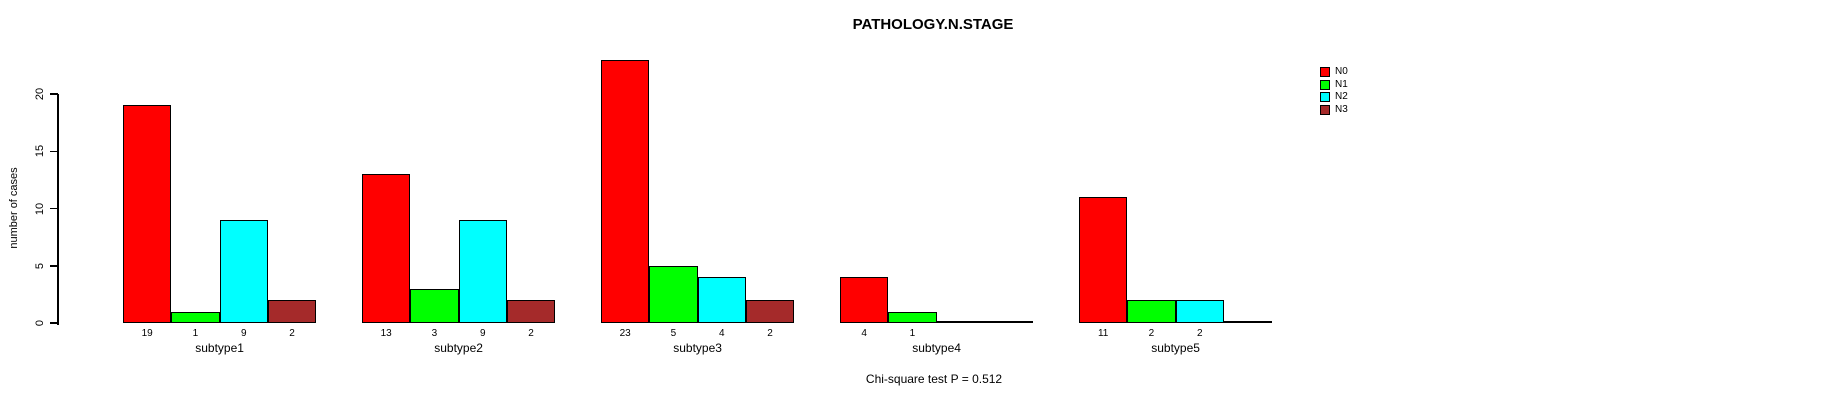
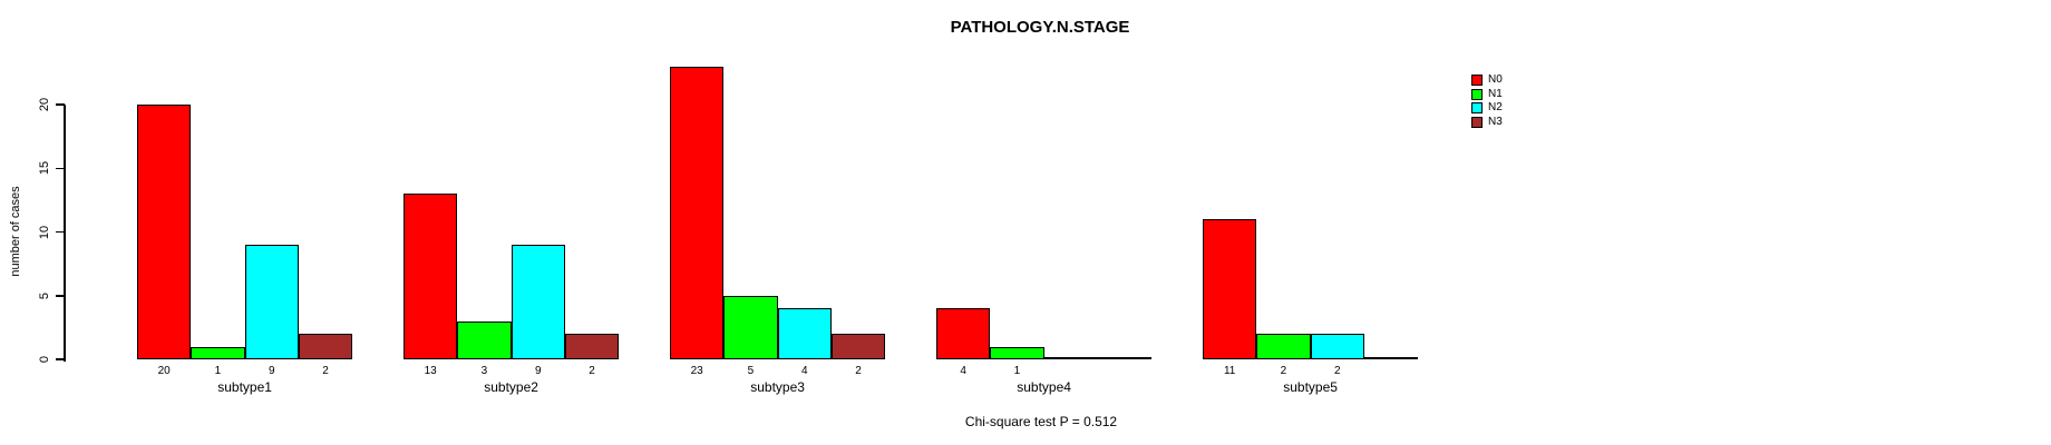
N0/subtype1: 19 -> 20
